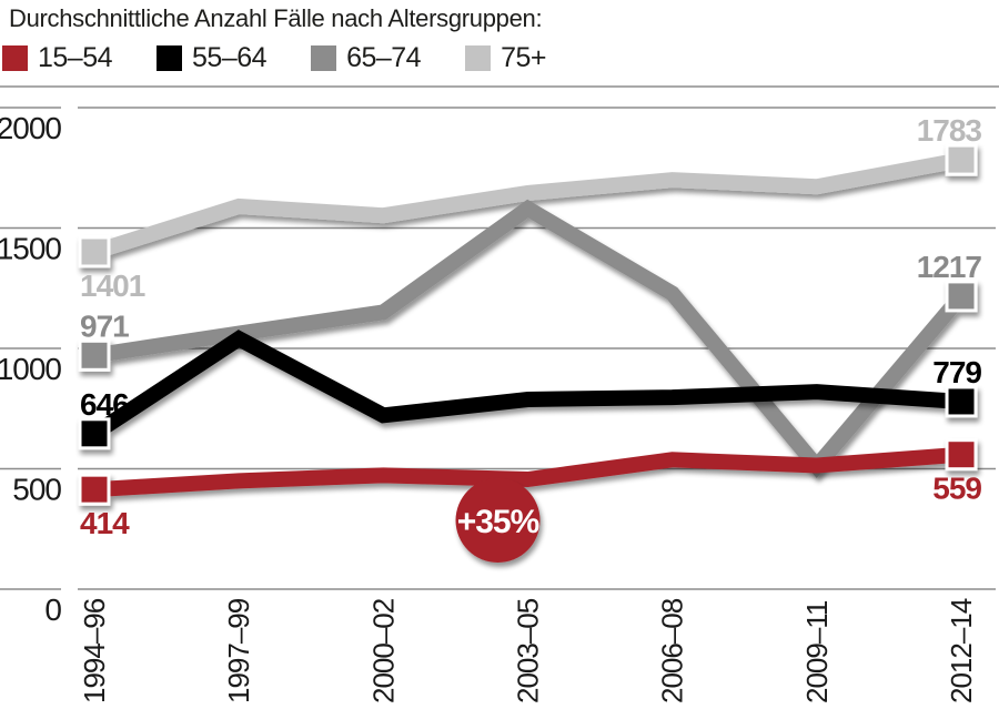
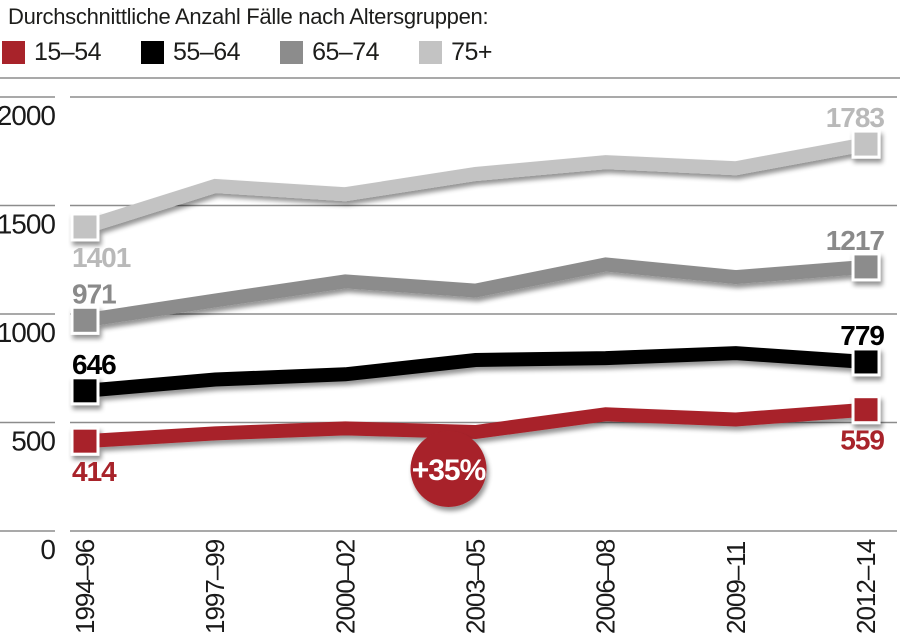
55–64/1997–99: 1040 -> 700
65–74/2003–05: 1580 -> 1110
65–74/2009–11: 510 -> 1170
